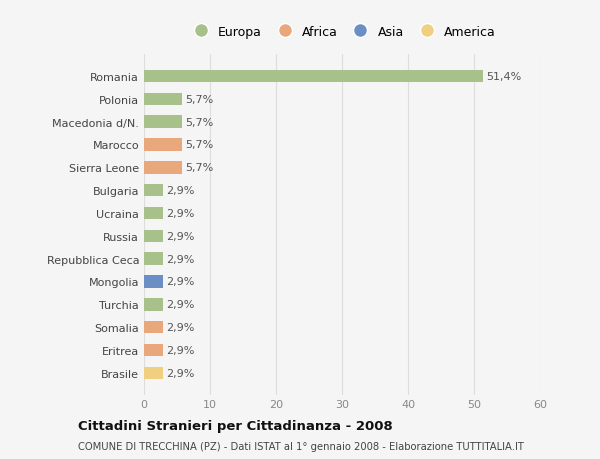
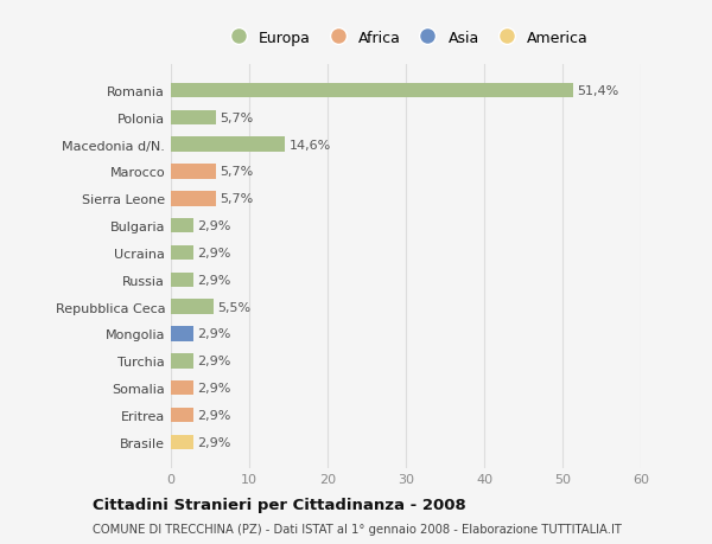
Macedonia d/N.: 5,7% -> 14,6%
Repubblica Ceca: 2,9% -> 5,5%
